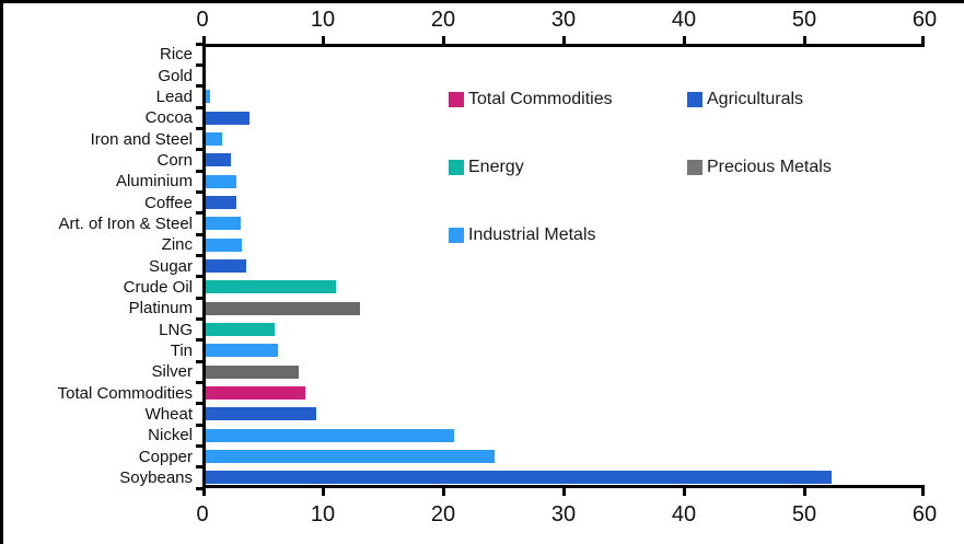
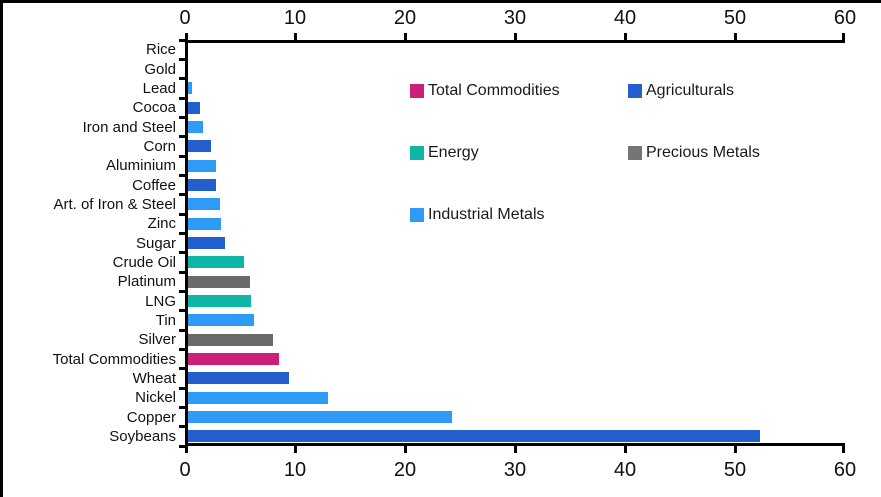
Cocoa: 3.6 -> 1.1
Crude Oil: 10.8 -> 5.1
Platinum: 12.8 -> 5.6
Nickel: 20.6 -> 12.7
